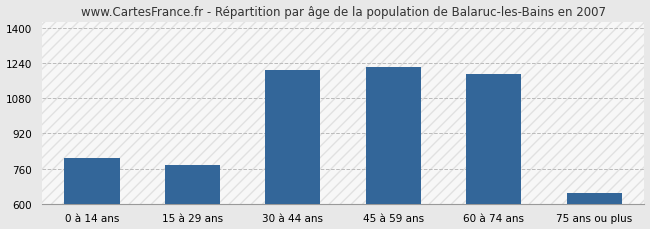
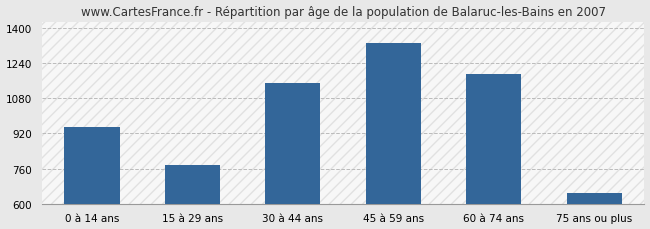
0 à 14 ans: 810 -> 950
30 à 44 ans: 1210 -> 1150
45 à 59 ans: 1225 -> 1330
